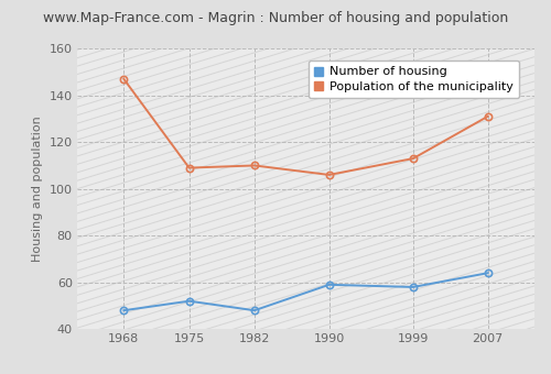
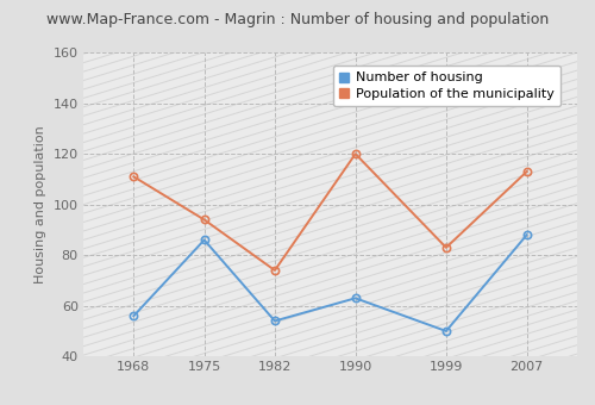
Number of housing/1968: 48 -> 56
Population of the municipality/1968: 147 -> 111
Number of housing/1975: 52 -> 86
Population of the municipality/1975: 109 -> 94
Number of housing/1982: 48 -> 54
Population of the municipality/1982: 110 -> 74
Number of housing/1990: 59 -> 63
Population of the municipality/1990: 106 -> 120
Number of housing/1999: 58 -> 50
Population of the municipality/1999: 113 -> 83
Number of housing/2007: 64 -> 88
Population of the municipality/2007: 131 -> 113
